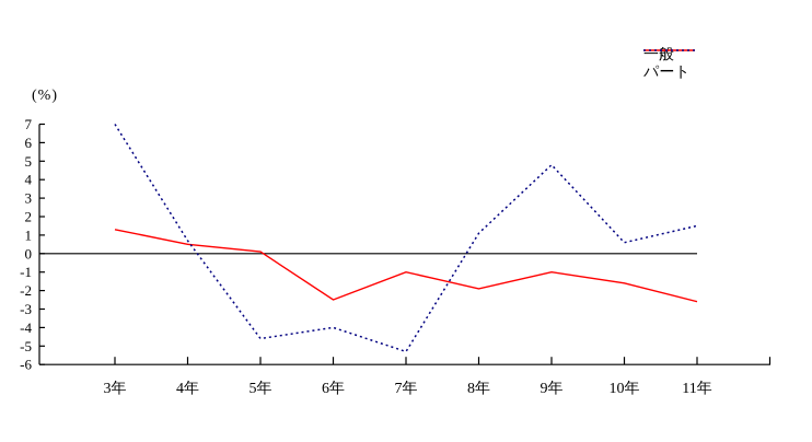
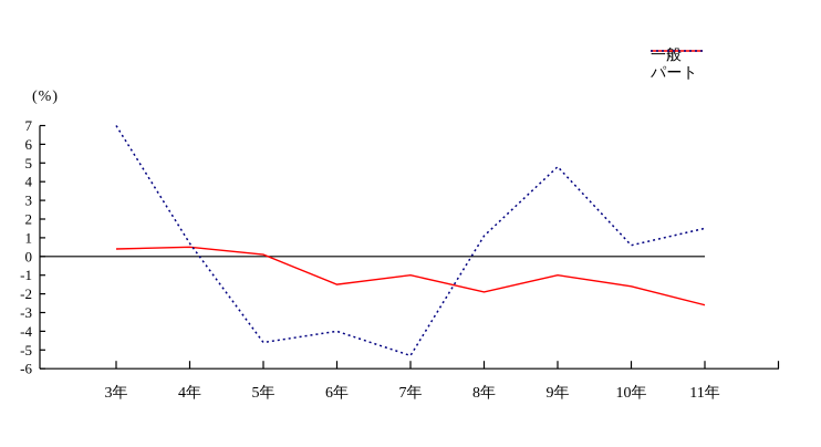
一般/3年: 1.3 -> 0.4
一般/6年: -2.5 -> -1.5
